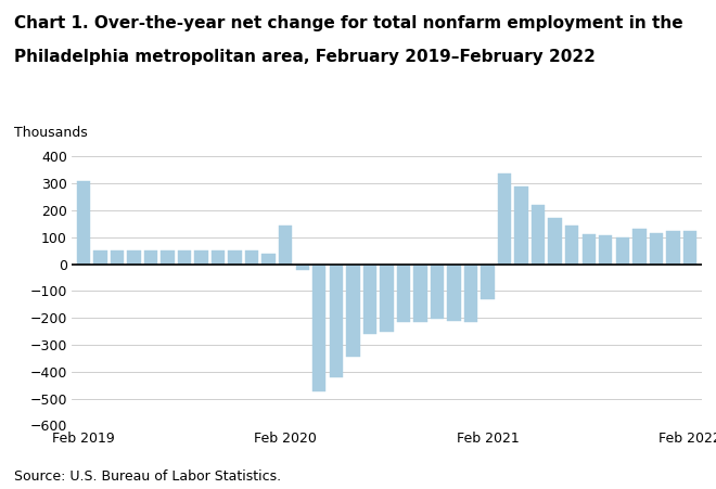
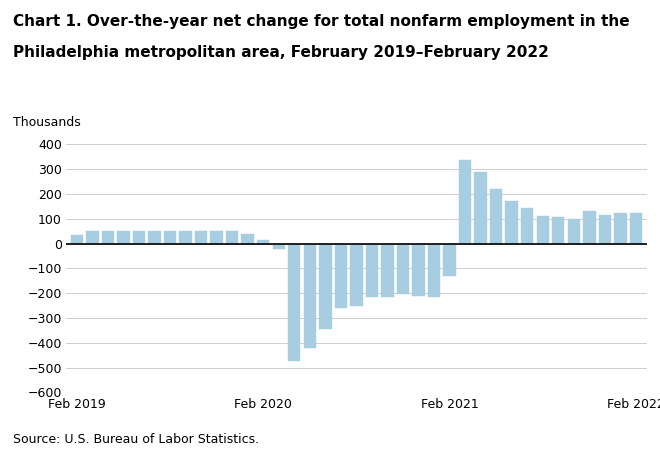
Feb 2019: 310 -> 35
Feb 2020: 145 -> 15
